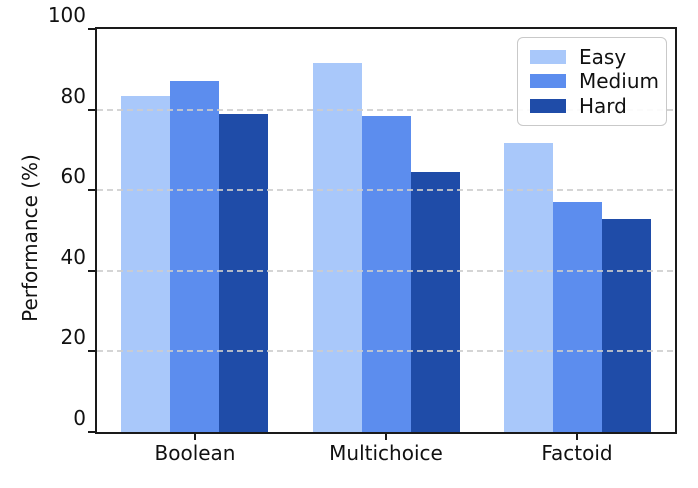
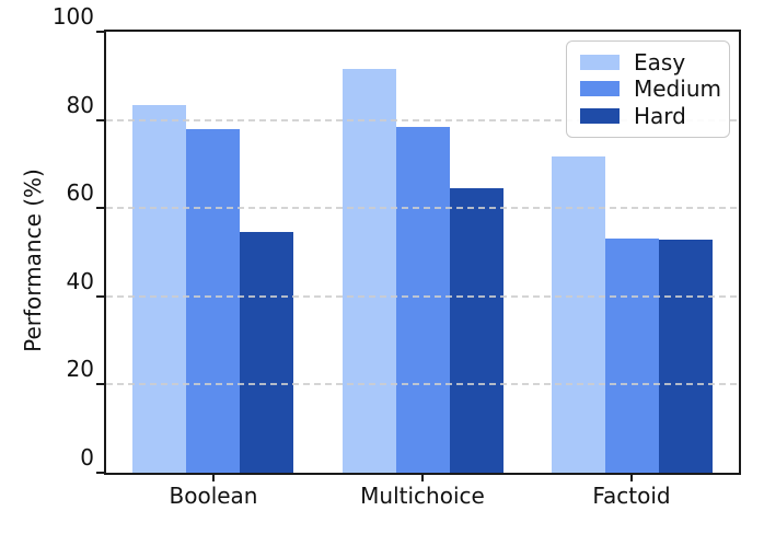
Medium/Boolean: 87 -> 78
Hard/Boolean: 79 -> 54
Medium/Factoid: 57 -> 53
